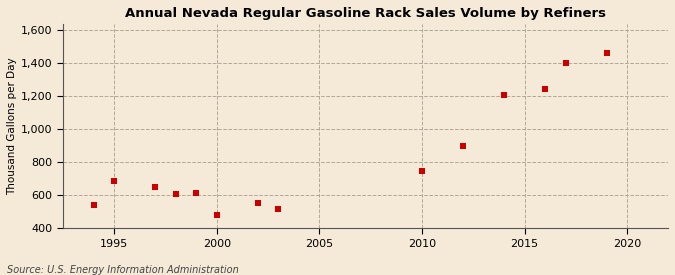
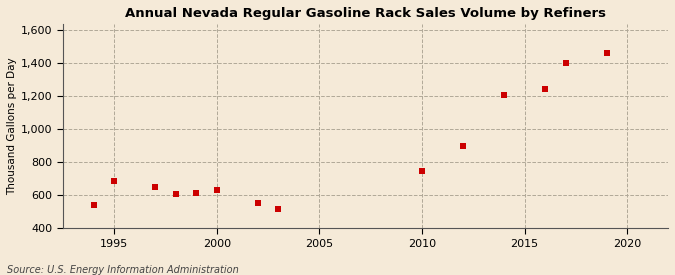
2000: 480 -> 640
